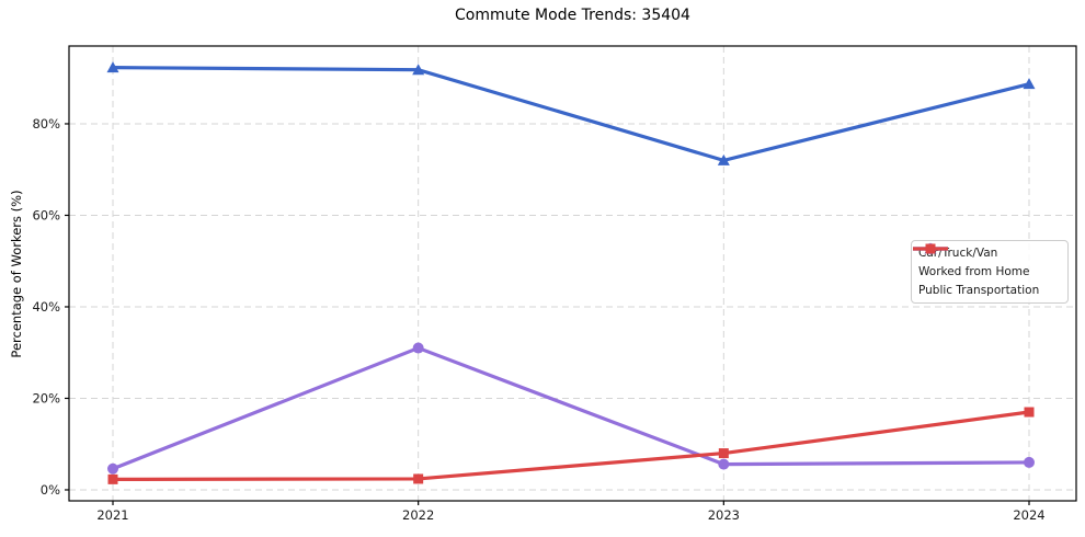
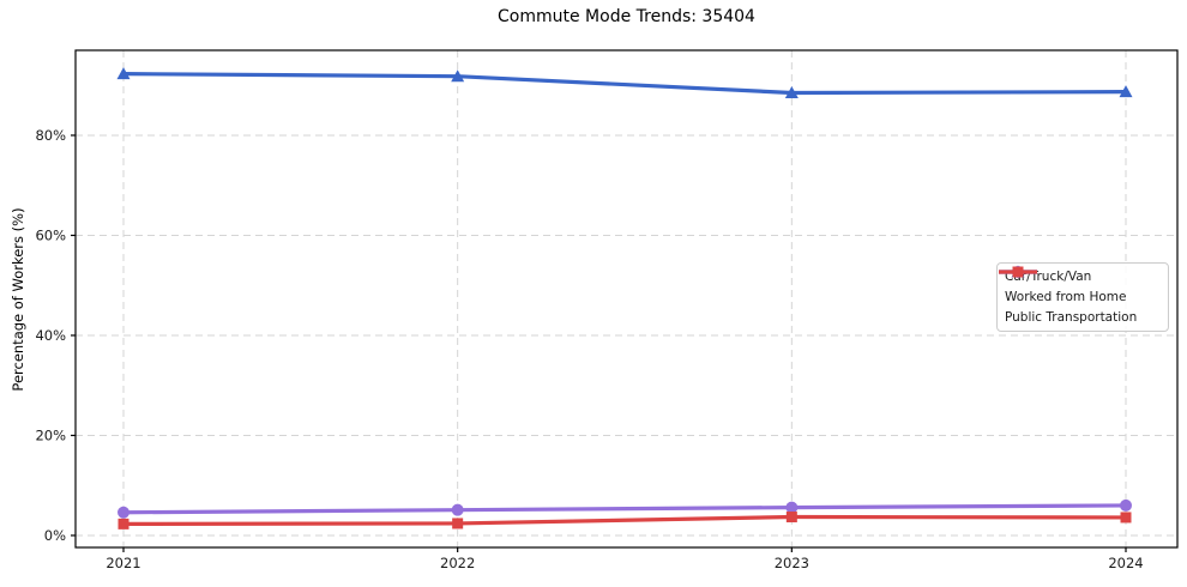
Worked from Home/2022: 31% -> 5%
Car/Truck/Van/2023: 72% -> 88%
Public Transportation/2023: 8% -> 4%
Public Transportation/2024: 17% -> 4%
